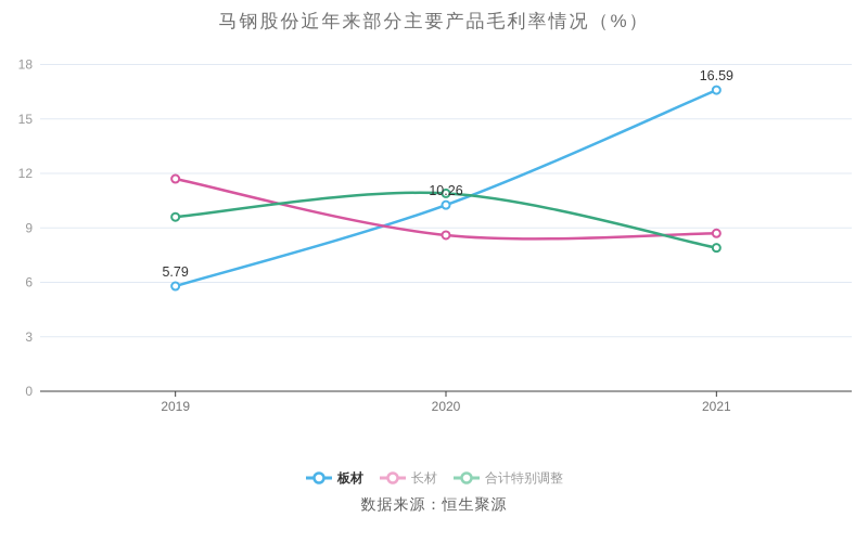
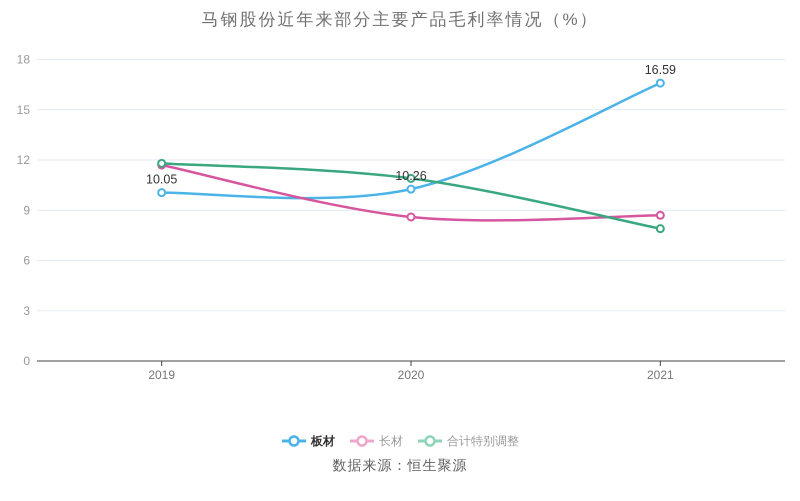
板材/2019: 5.79 -> 10.05
合计特别调整/2019: 9.6 -> 11.8
